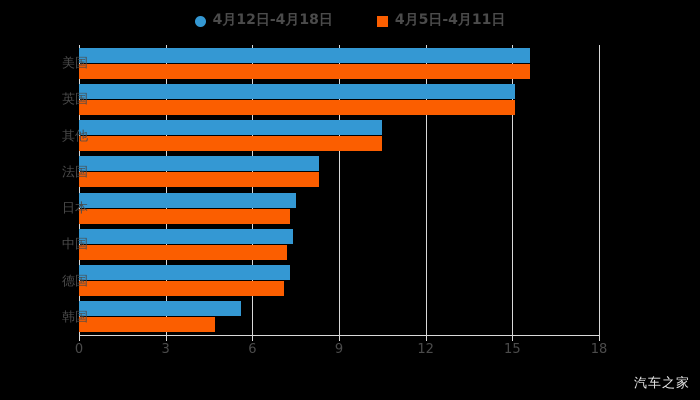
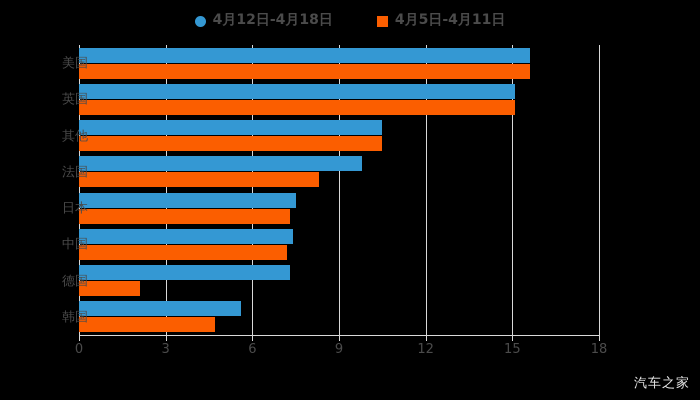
4月12日-4月18日/法国: 8.3 -> 9.8
4月5日-4月11日/德国: 7.1 -> 2.1
